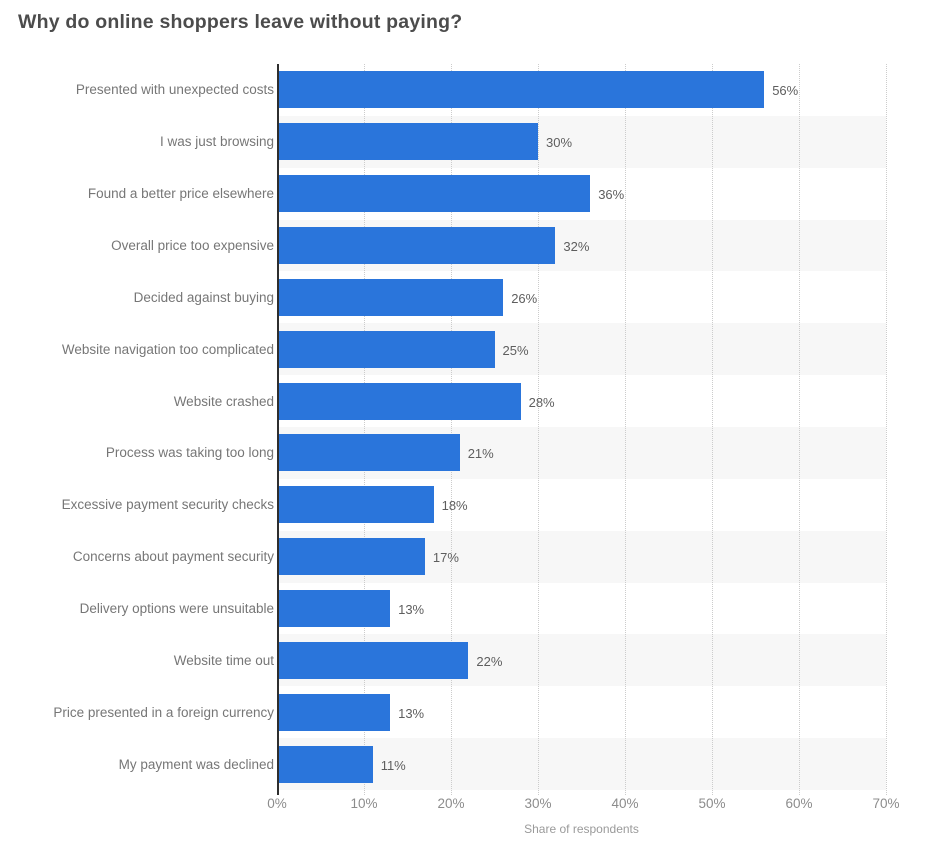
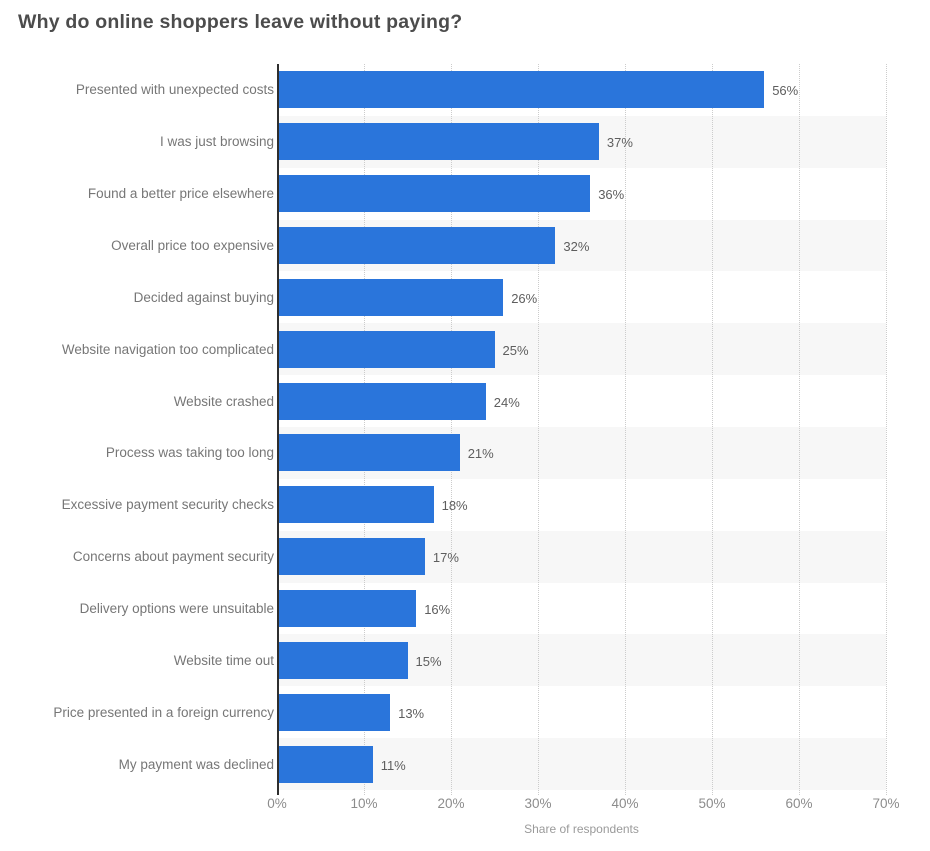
I was just browsing: 30% -> 37%
Website crashed: 28% -> 24%
Delivery options were unsuitable: 13% -> 16%
Website time out: 22% -> 15%
